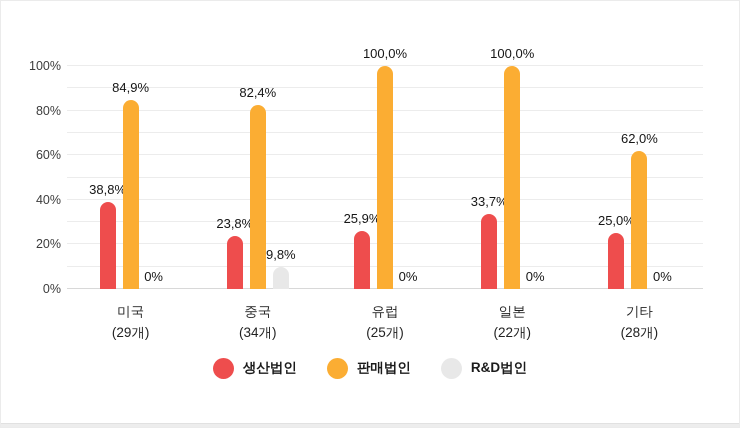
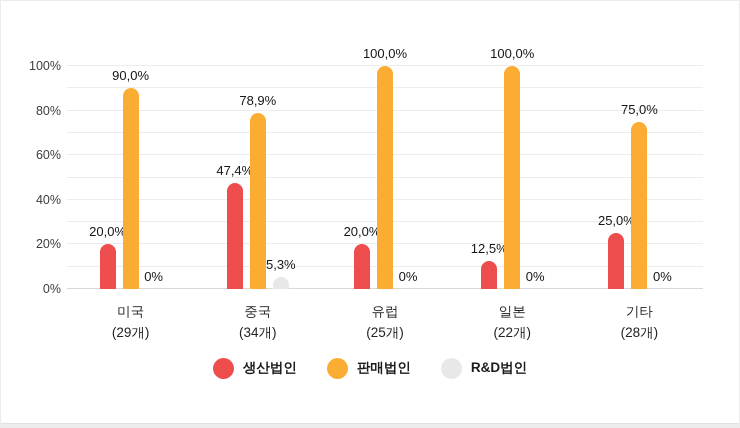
생산법인/미국: 38,8% -> 20,0%
판매법인/미국: 84,9% -> 90,0%
생산법인/중국: 23,8% -> 47,4%
판매법인/중국: 82,4% -> 78,9%
R&D법인/중국: 9,8% -> 5,3%
생산법인/유럽: 25,9% -> 20,0%
생산법인/일본: 33,7% -> 12,5%
판매법인/기타: 62,0% -> 75,0%
